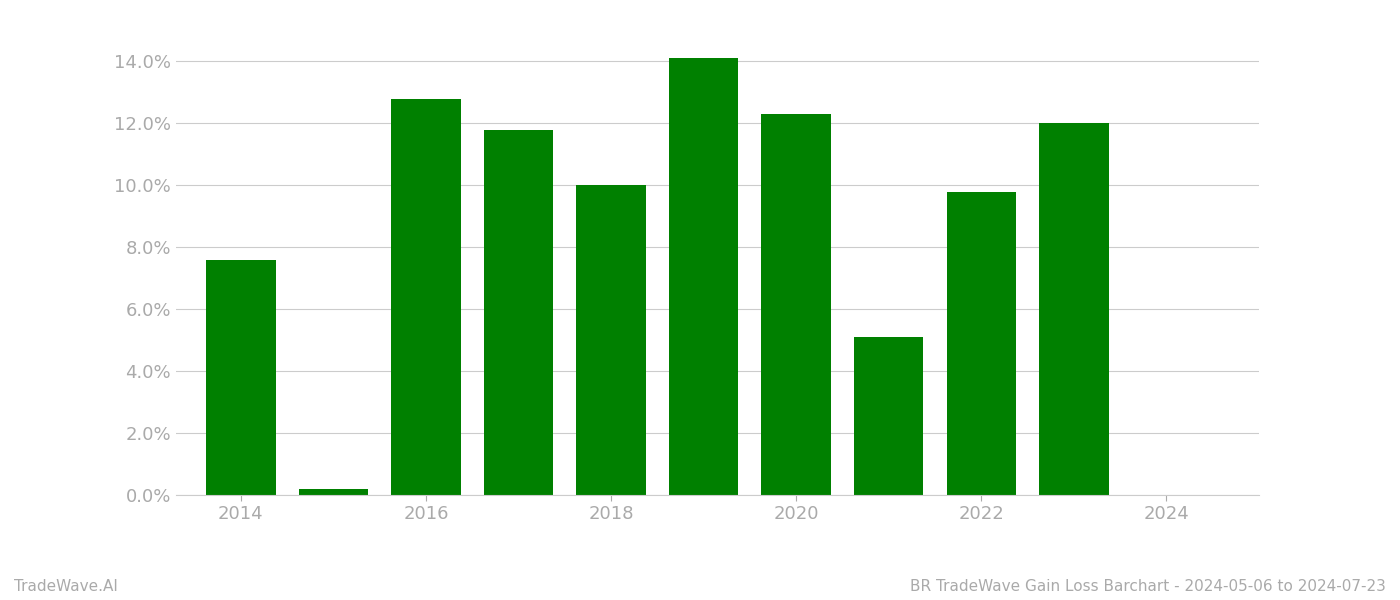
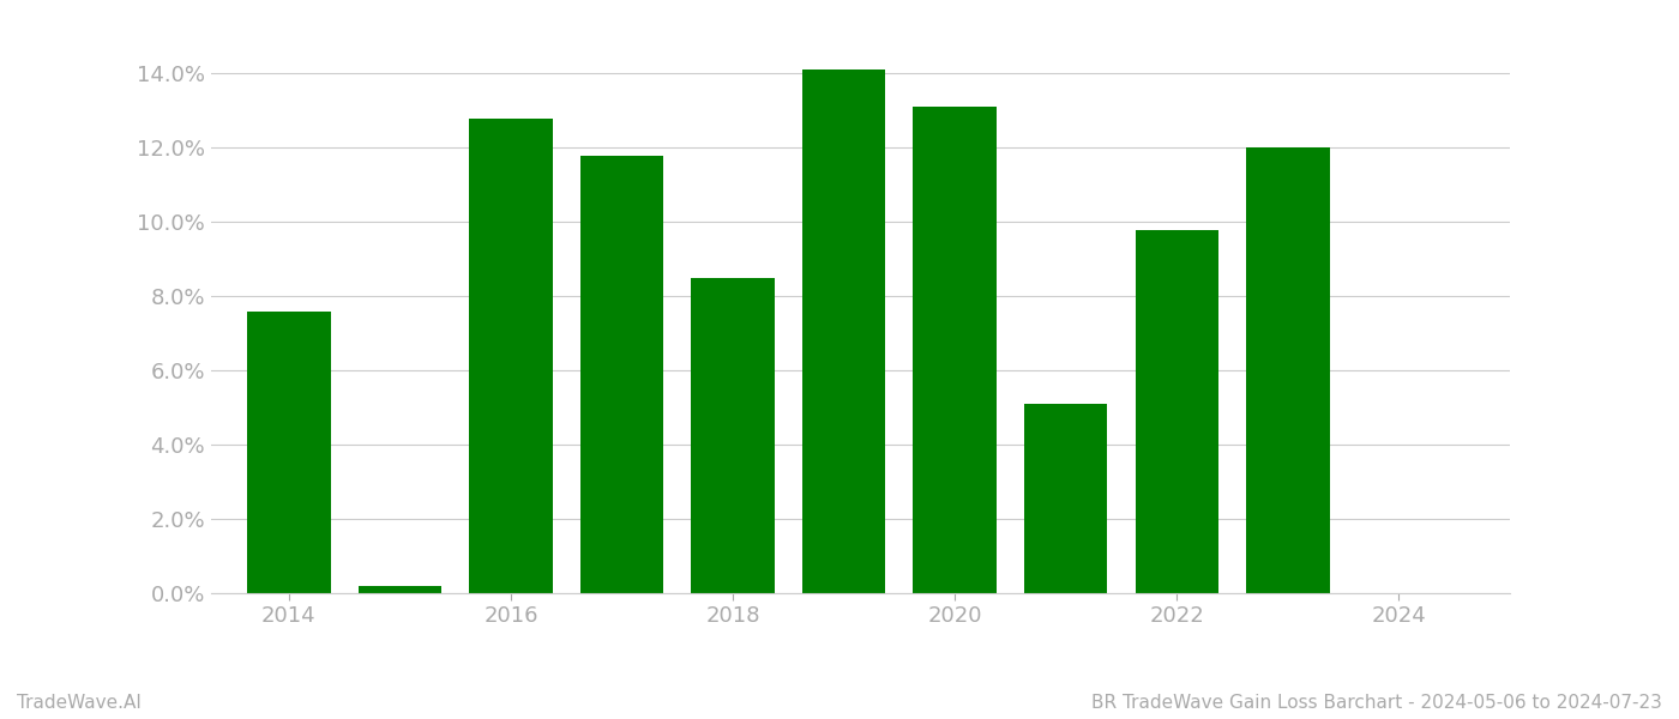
2018: 10.0% -> 8.5%
2020: 12.3% -> 13.1%
